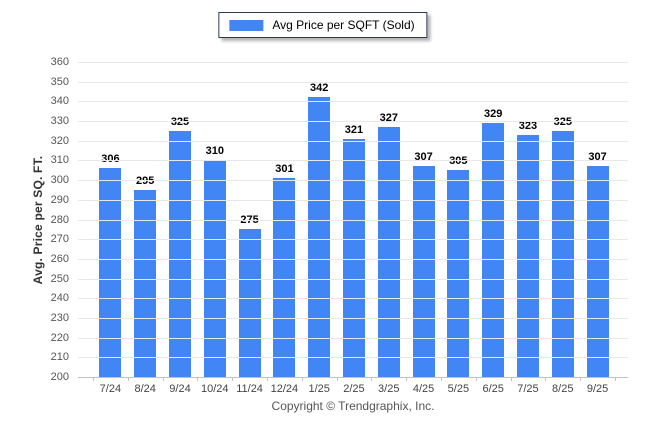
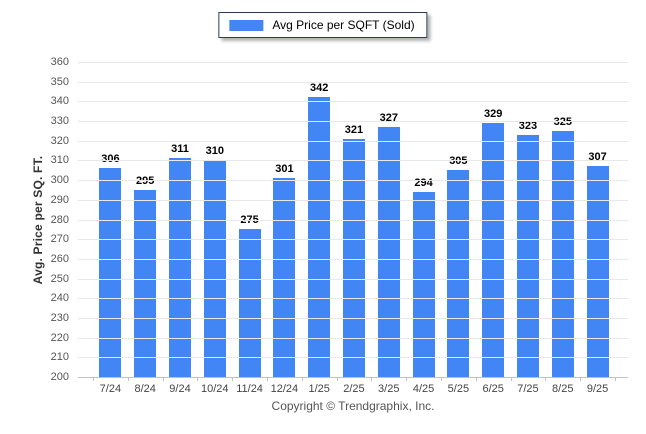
9/24: 325 -> 311
4/25: 307 -> 294
